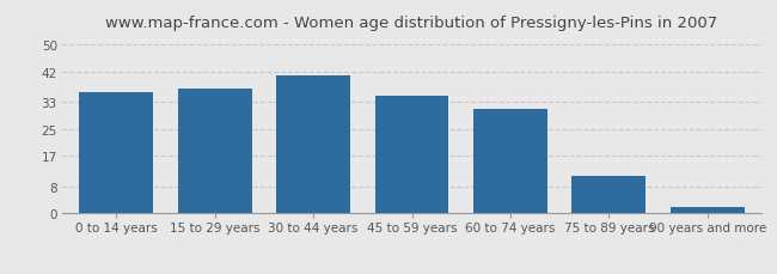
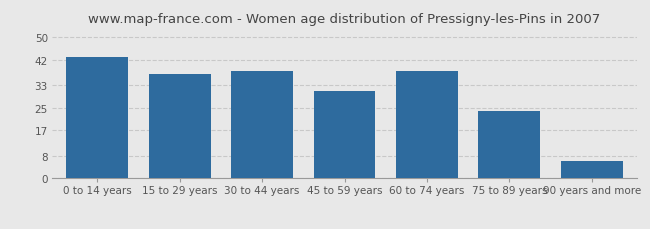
0 to 14 years: 36 -> 43
30 to 44 years: 41 -> 38
45 to 59 years: 35 -> 31
60 to 74 years: 31 -> 38
75 to 89 years: 11 -> 24
90 years and more: 2 -> 6
